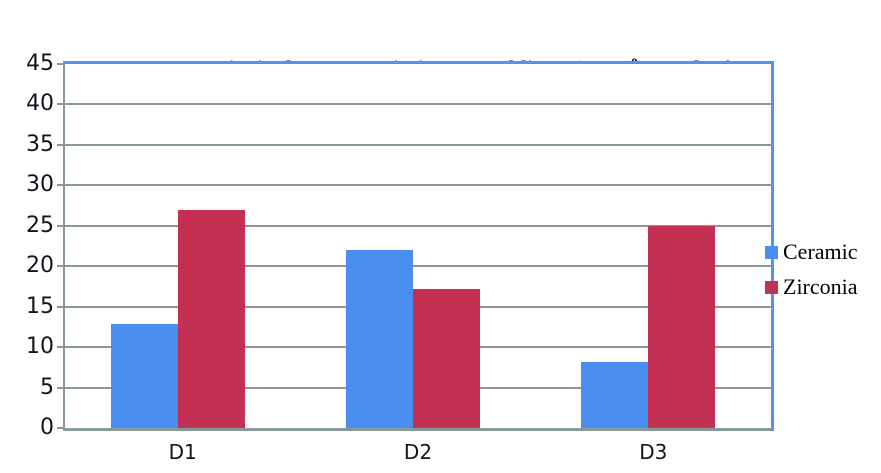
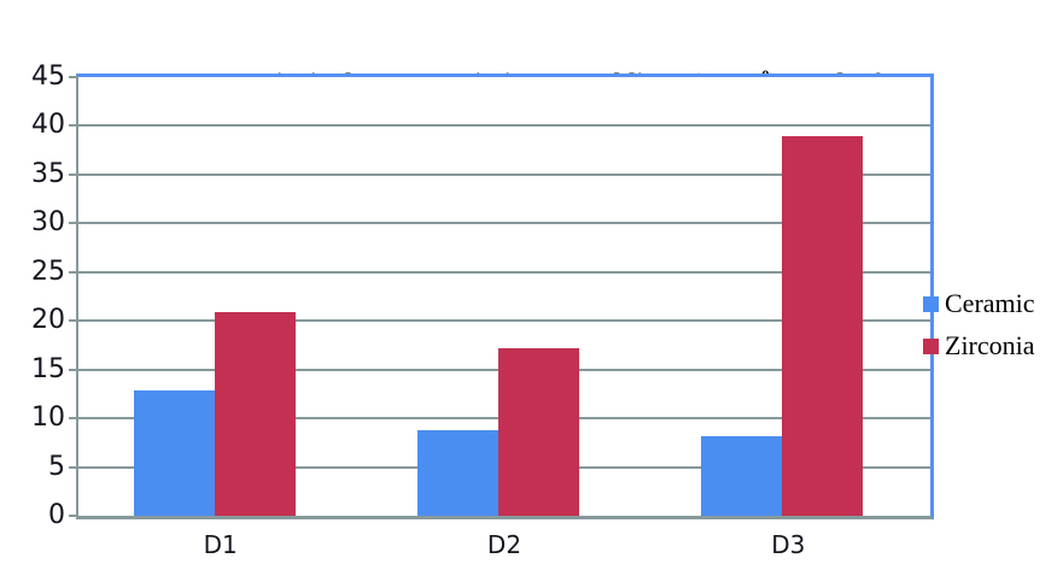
Zirconia/D1: 27 -> 21
Ceramic/D2: 22 -> 9
Zirconia/D3: 25 -> 39
